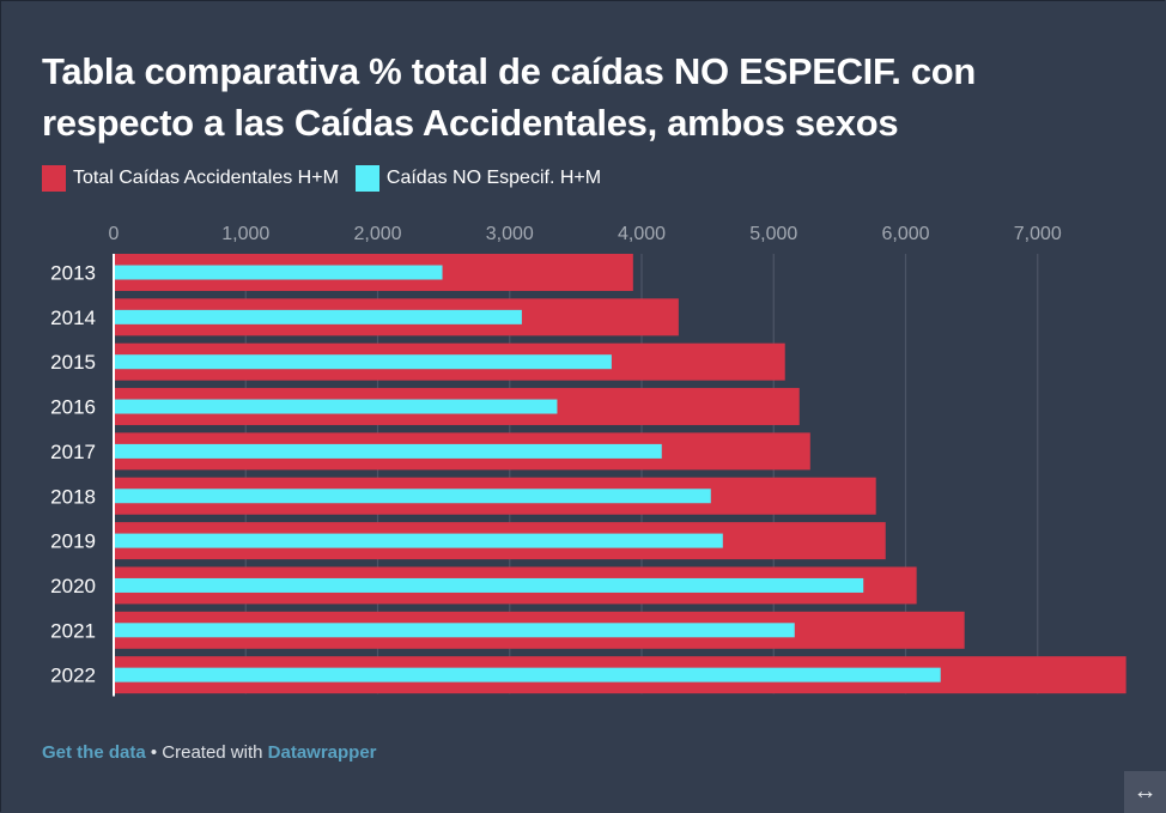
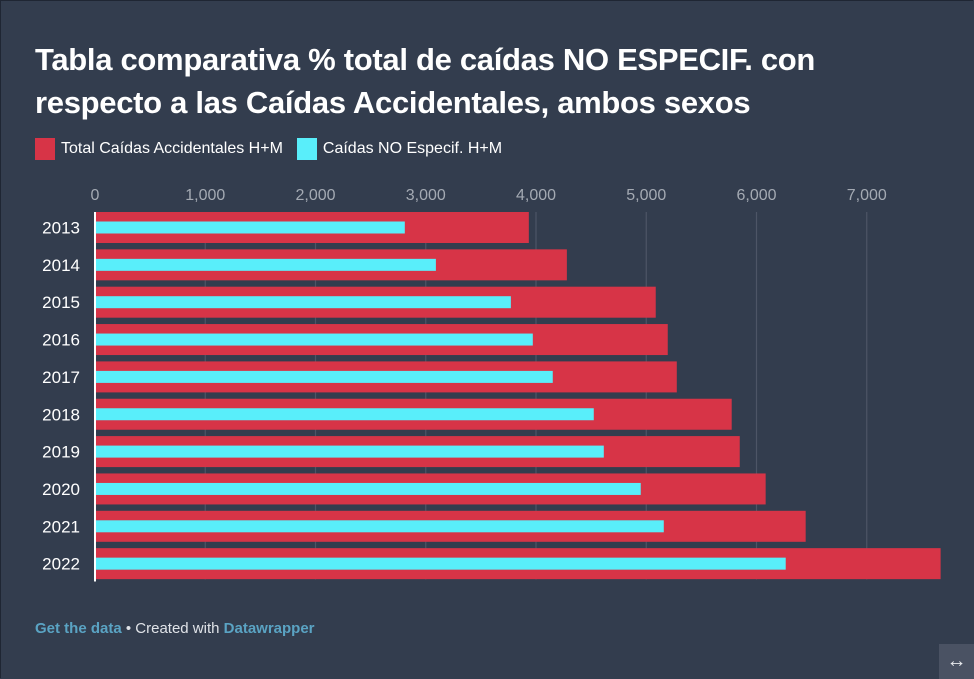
Caídas NO Especif. H+M/2013: 2490 -> 2810
Caídas NO Especif. H+M/2016: 3360 -> 3970
Caídas NO Especif. H+M/2020: 5680 -> 4950
